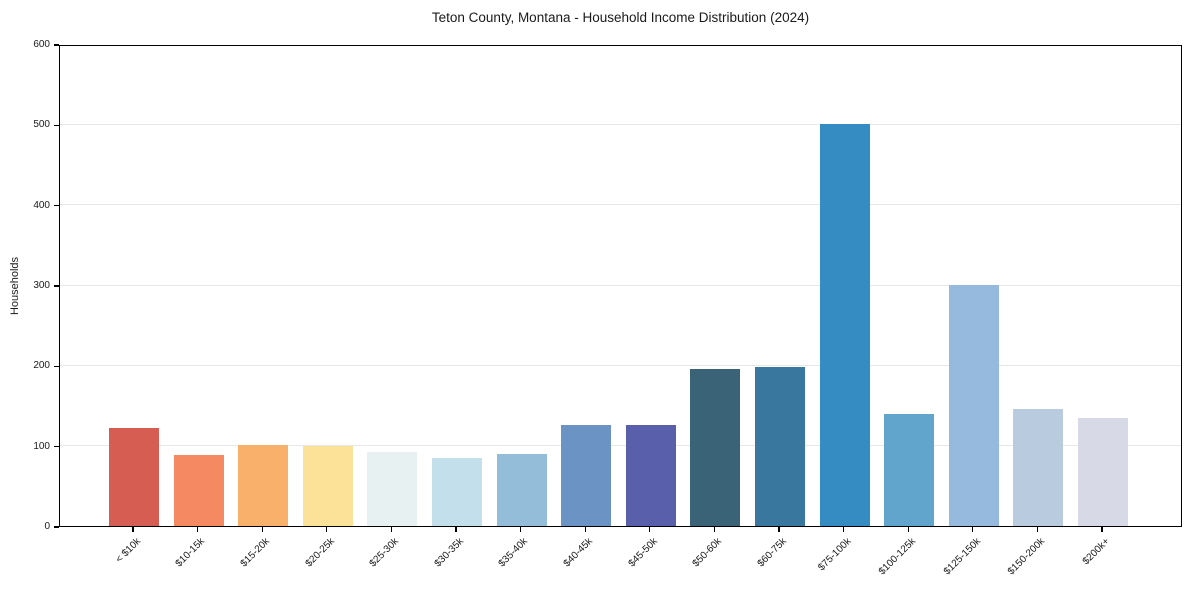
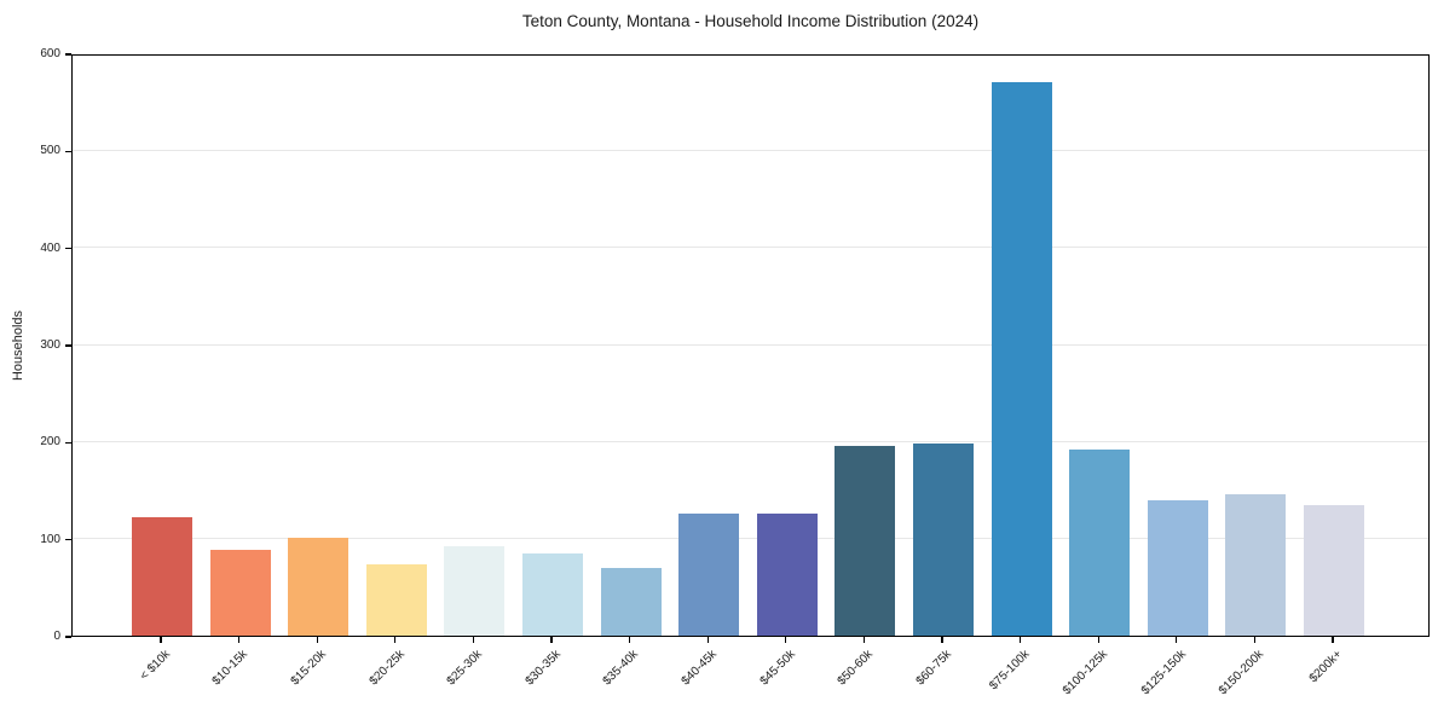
$20-25k: 100 -> 70
$35-40k: 90 -> 70
$75-100k: 500 -> 570
$100-125k: 140 -> 190
$125-150k: 300 -> 140
